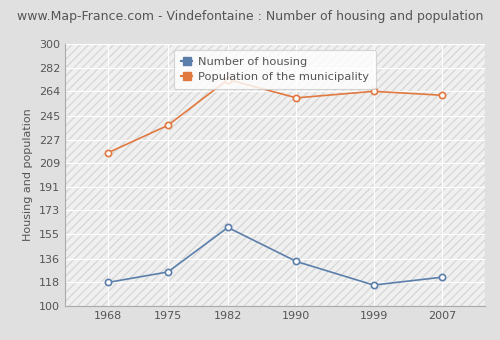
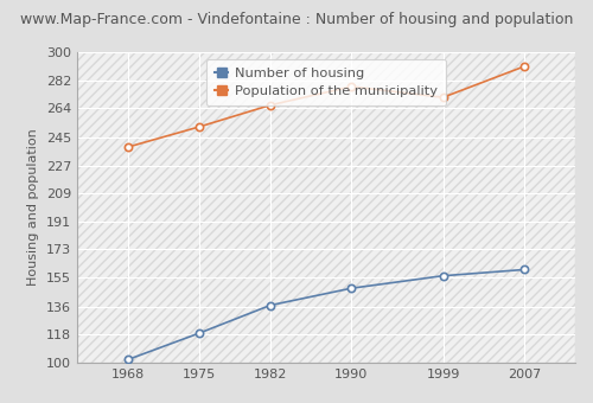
Number of housing/1968: 118 -> 102
Population of the municipality/1968: 217 -> 239
Number of housing/1975: 126 -> 119
Population of the municipality/1975: 238 -> 252
Number of housing/1982: 160 -> 137
Population of the municipality/1982: 273 -> 266
Number of housing/1990: 134 -> 148
Population of the municipality/1990: 259 -> 278
Number of housing/1999: 116 -> 156
Population of the municipality/1999: 264 -> 271
Number of housing/2007: 122 -> 160
Population of the municipality/2007: 261 -> 291
